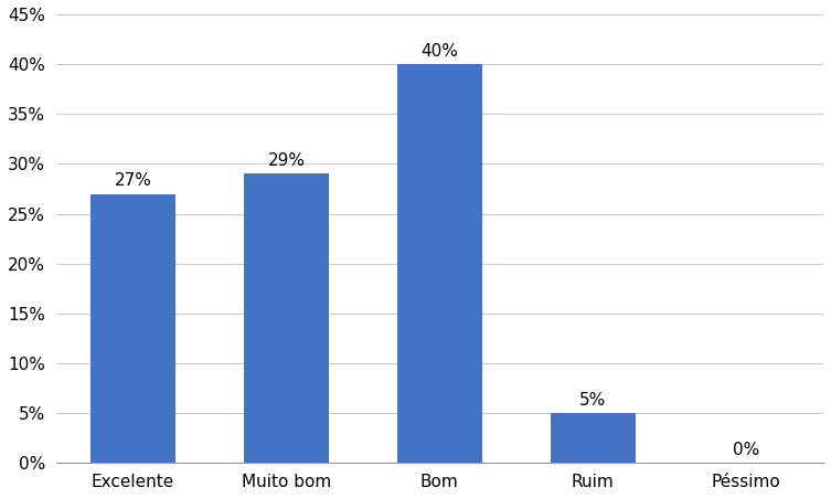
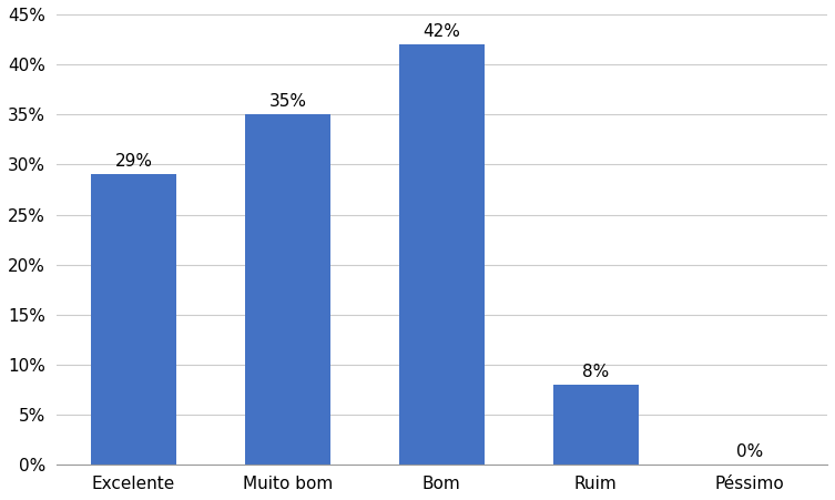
Excelente: 27% -> 29%
Muito bom: 29% -> 35%
Bom: 40% -> 42%
Ruim: 5% -> 8%
